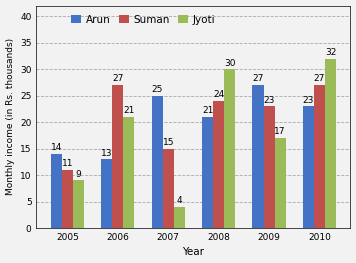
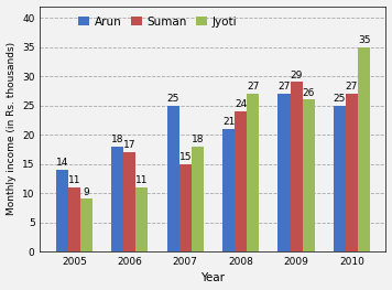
Arun/2006: 13 -> 18
Suman/2006: 27 -> 17
Jyoti/2006: 21 -> 11
Jyoti/2007: 4 -> 18
Jyoti/2008: 30 -> 27
Suman/2009: 23 -> 29
Jyoti/2009: 17 -> 26
Arun/2010: 23 -> 25
Jyoti/2010: 32 -> 35
